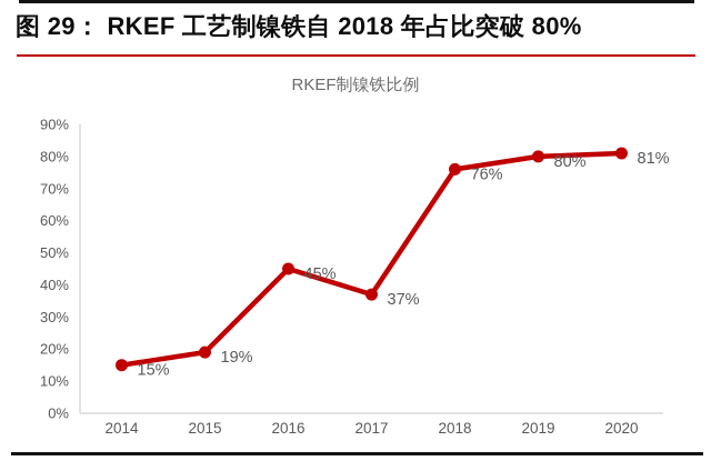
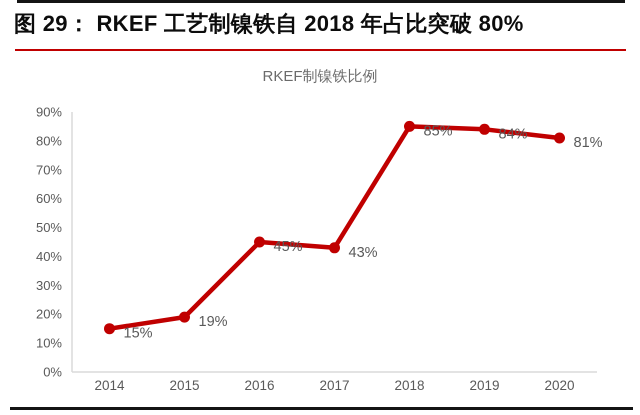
2017: 37% -> 43%
2018: 76% -> 85%
2019: 80% -> 84%
